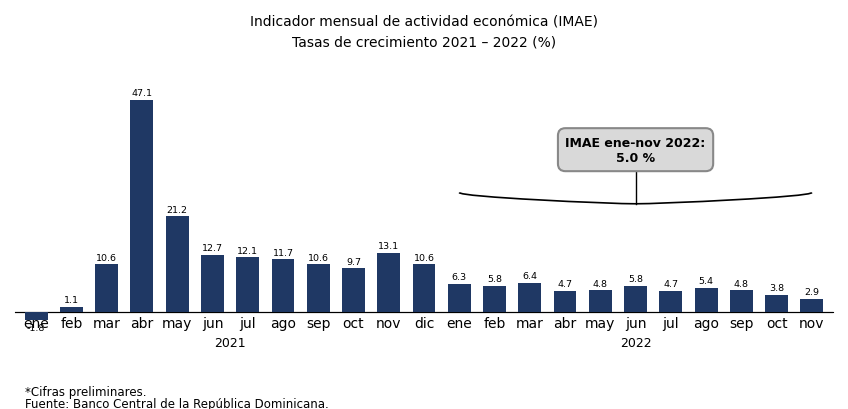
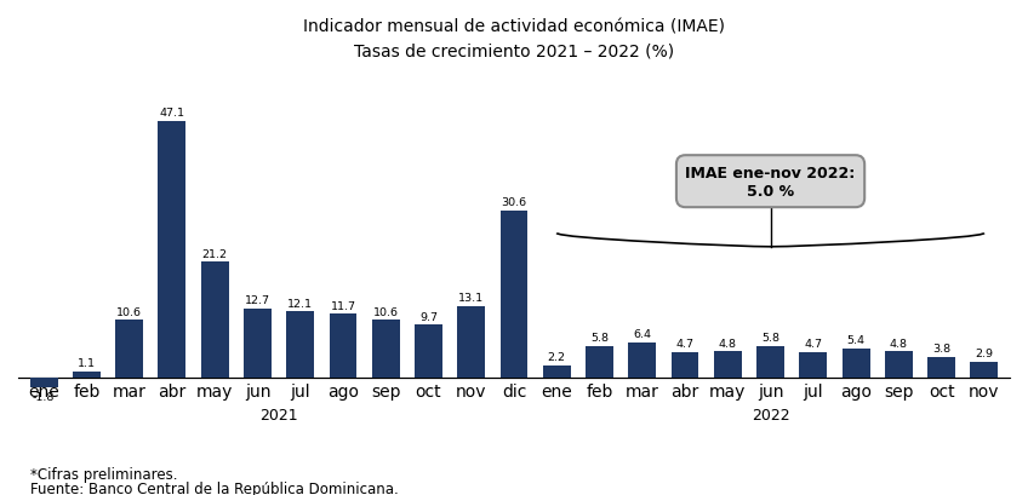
dic: 10.6 -> 30.6
ene: 6.3 -> 2.2
